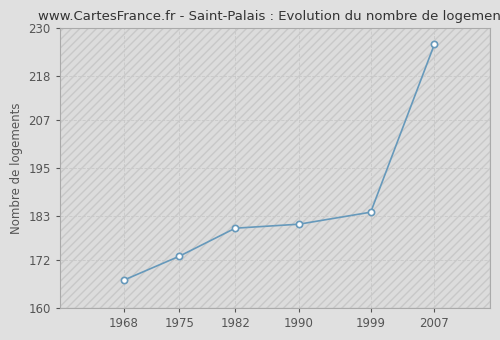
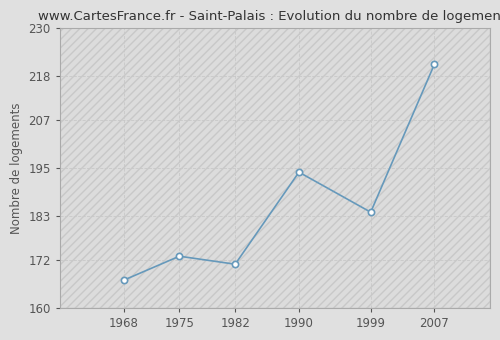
1982: 180 -> 171
1990: 181 -> 194
2007: 226 -> 221
